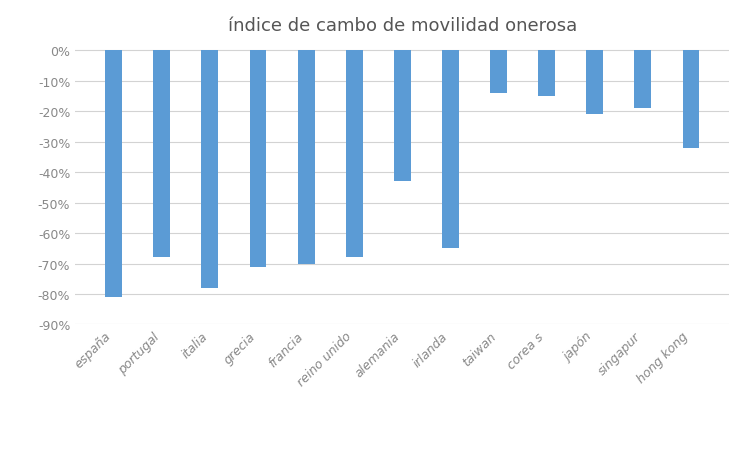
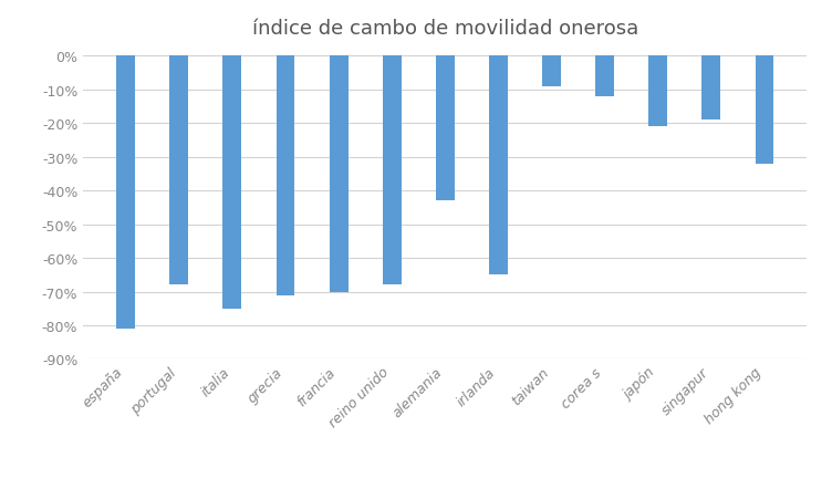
italia: -78% -> -75%
taiwan: -14% -> -9%
corea s: -15% -> -12%
